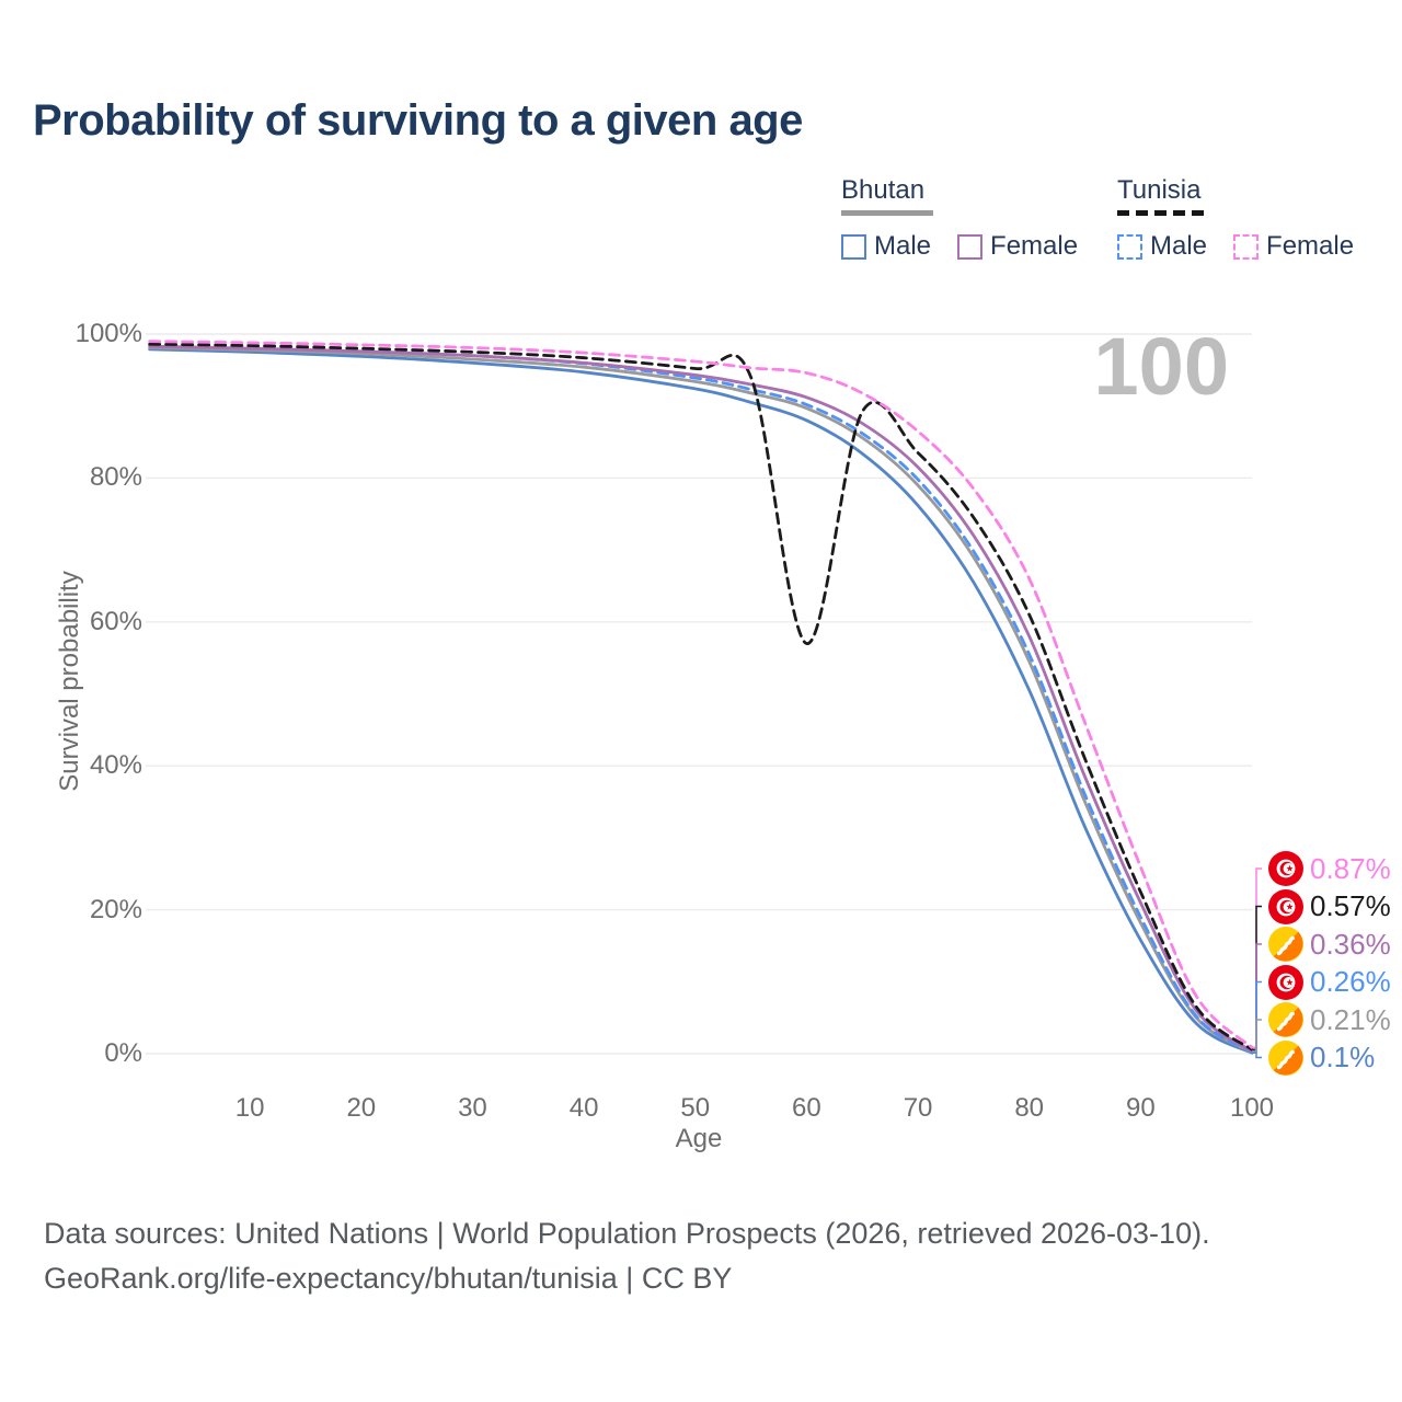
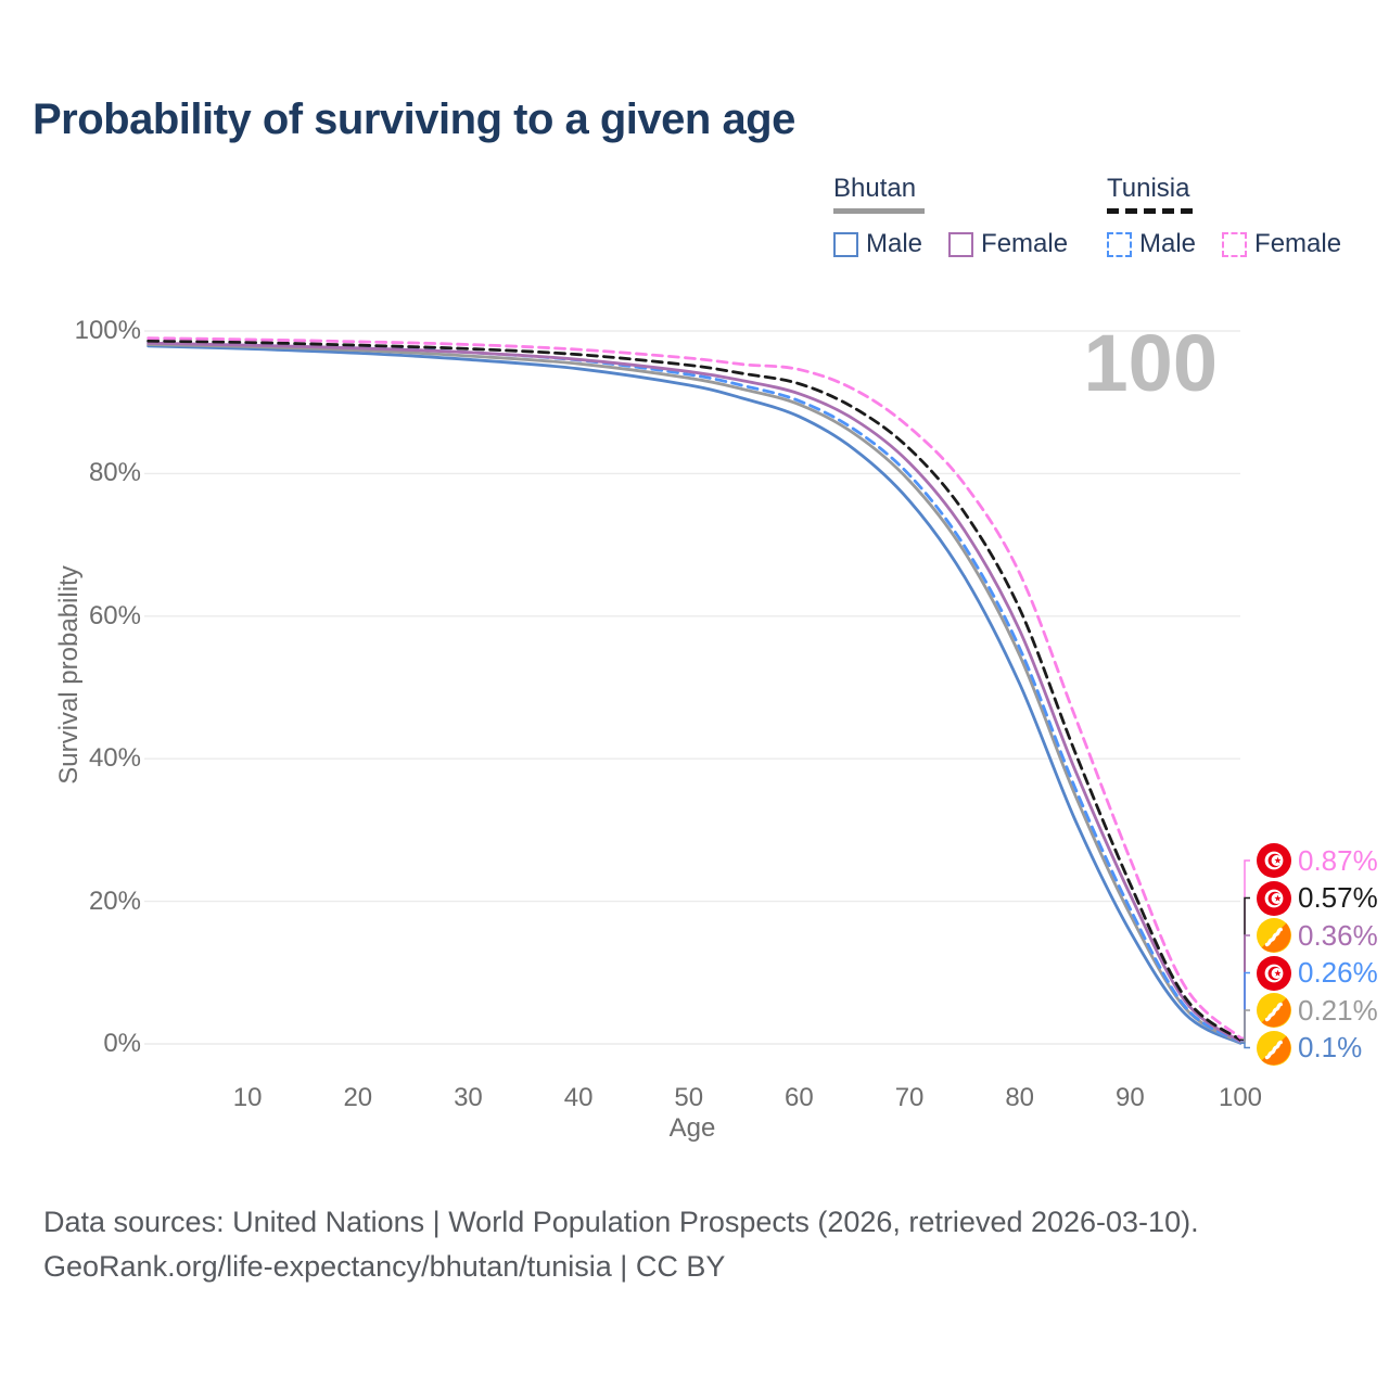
Tunisia/60: 57% -> 93%
